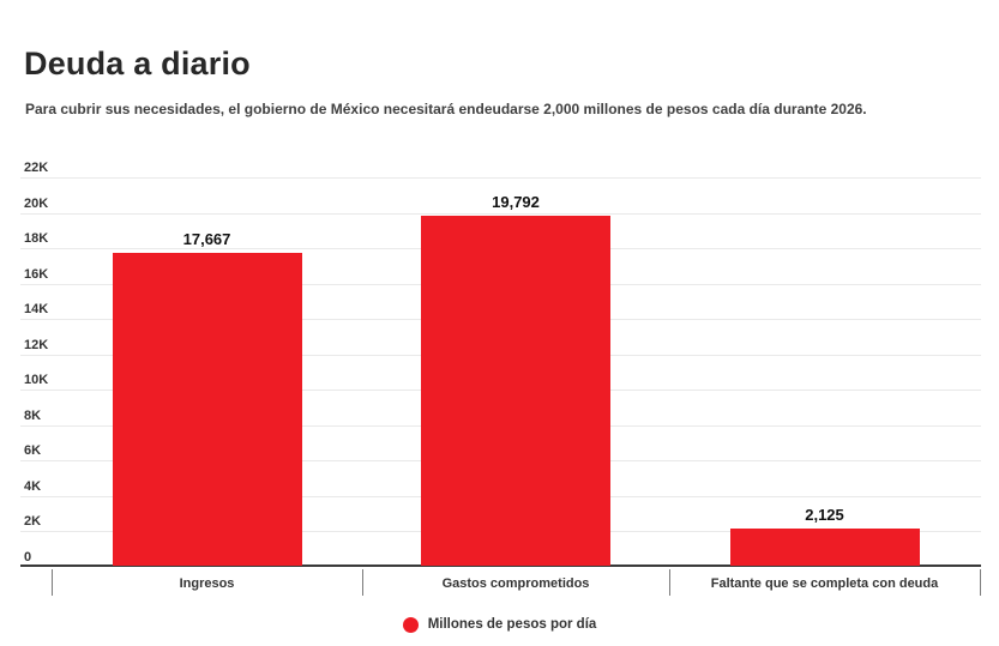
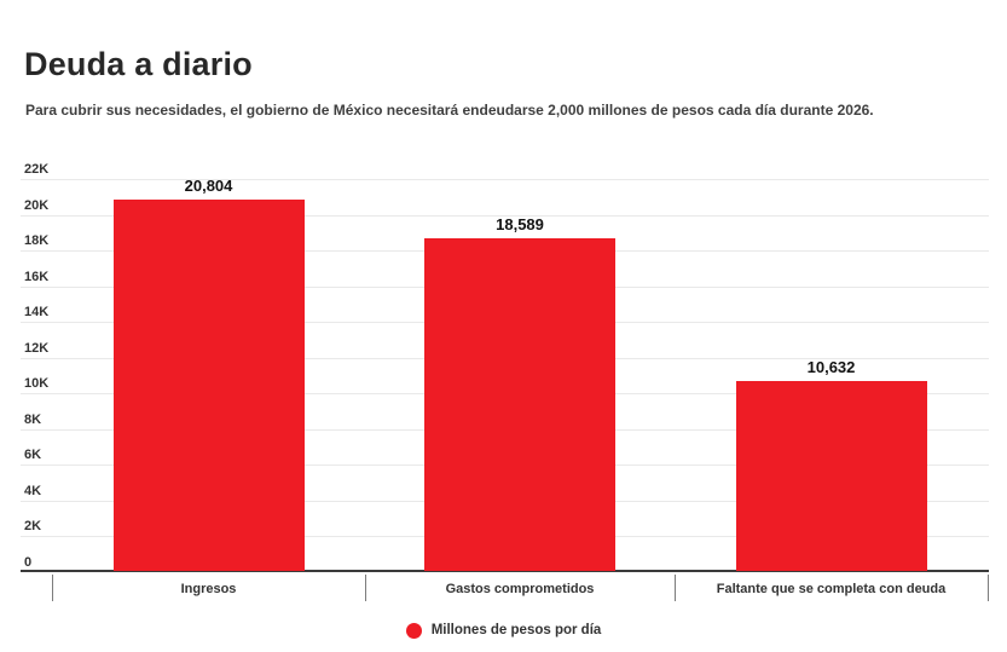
Ingresos: 17,667 -> 20,804
Gastos comprometidos: 19,792 -> 18,589
Faltante que se completa con deuda: 2,125 -> 10,632
